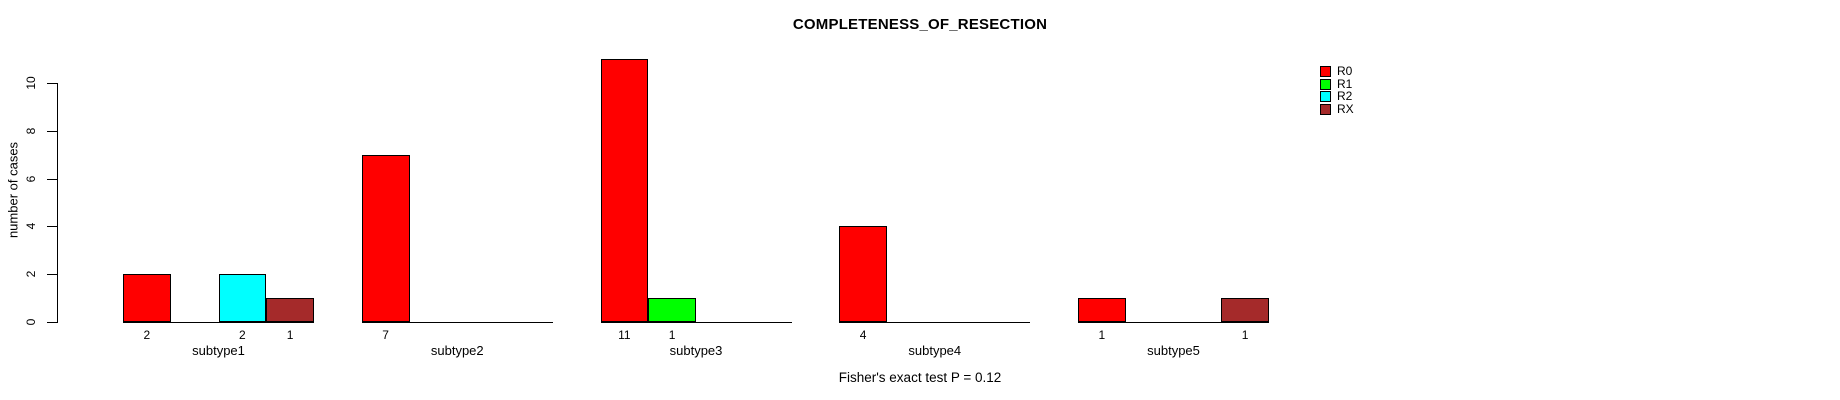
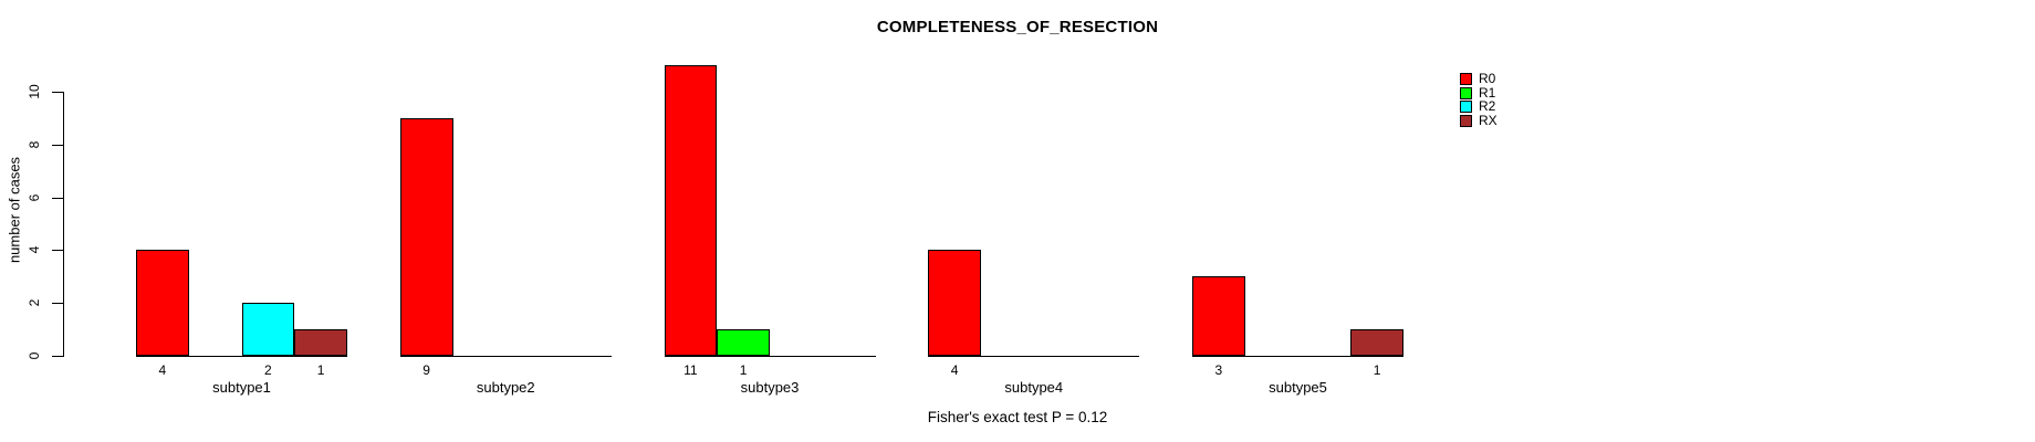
R0/subtype1: 2 -> 4
R0/subtype2: 7 -> 9
R0/subtype5: 1 -> 3
